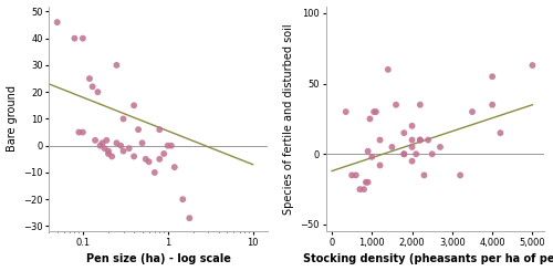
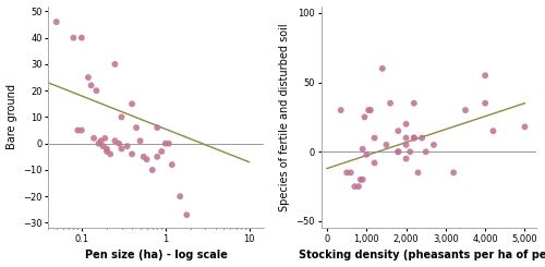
5,000: 63 -> 18
